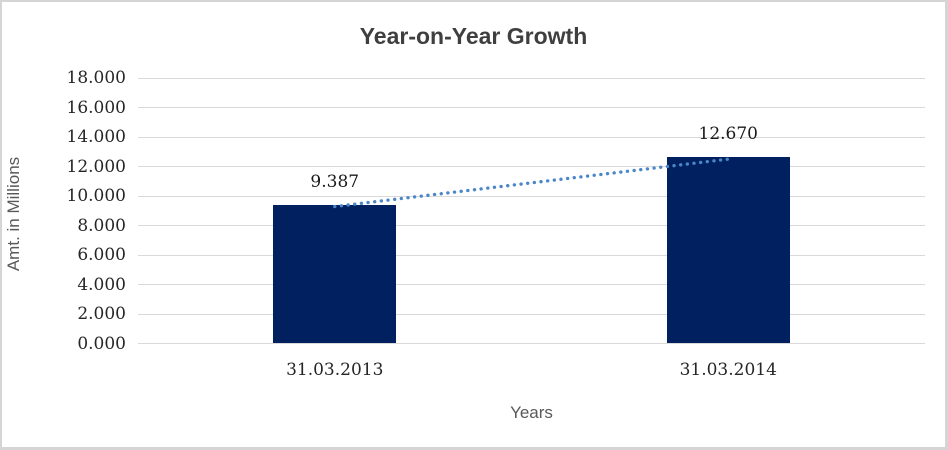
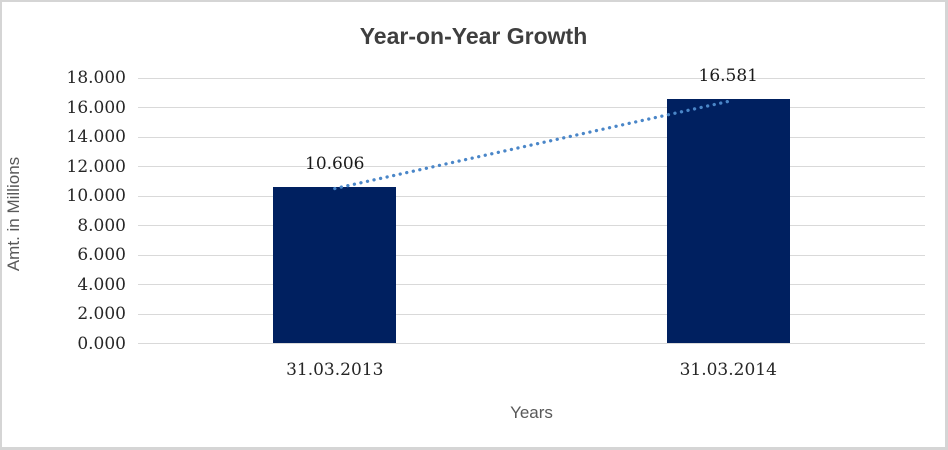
31.03.2013: 9.387 -> 10.606
31.03.2014: 12.670 -> 16.581
